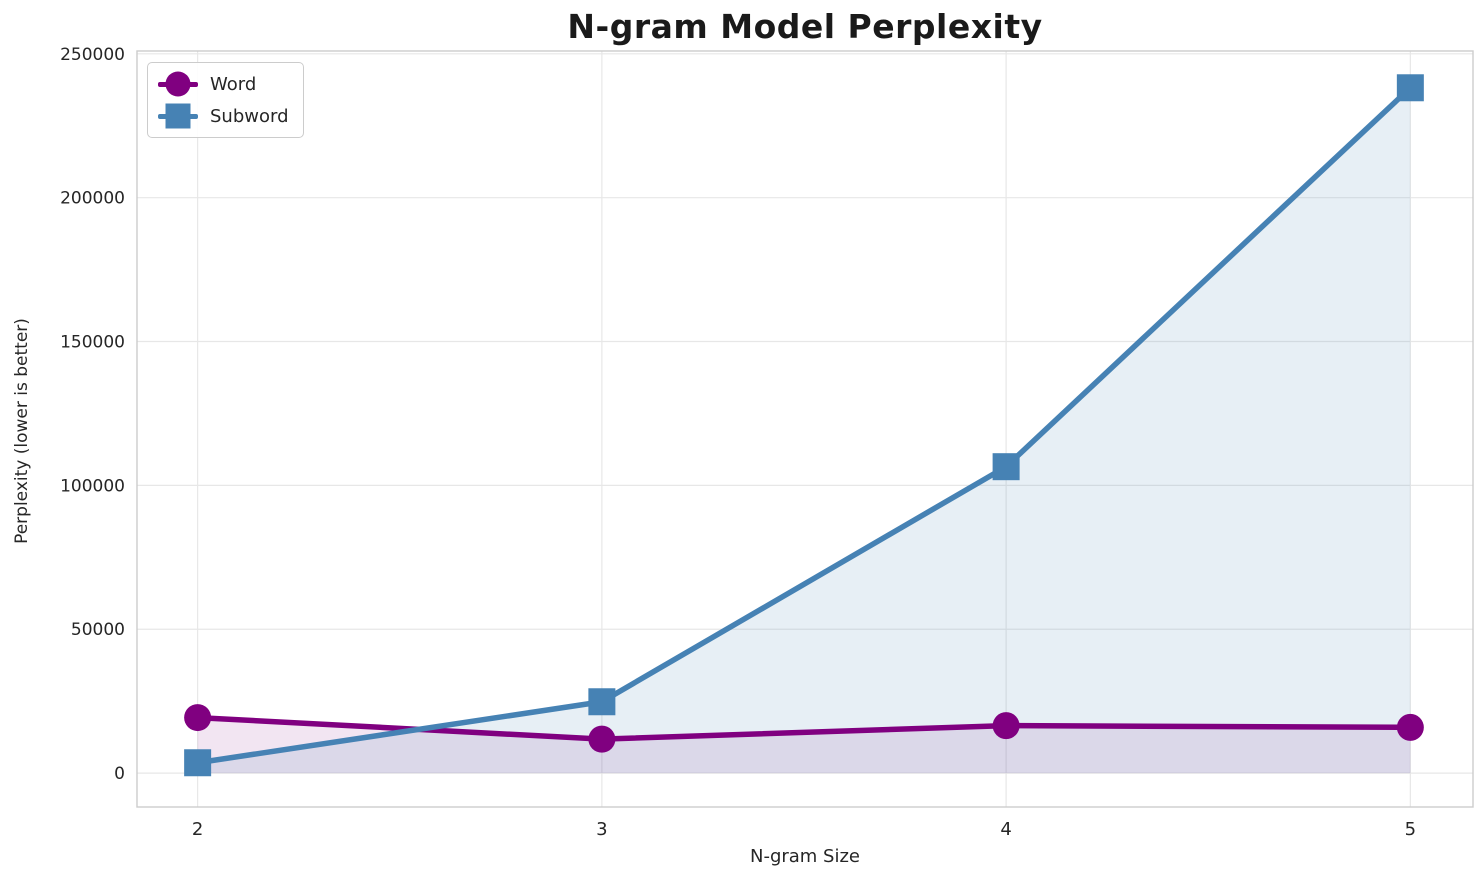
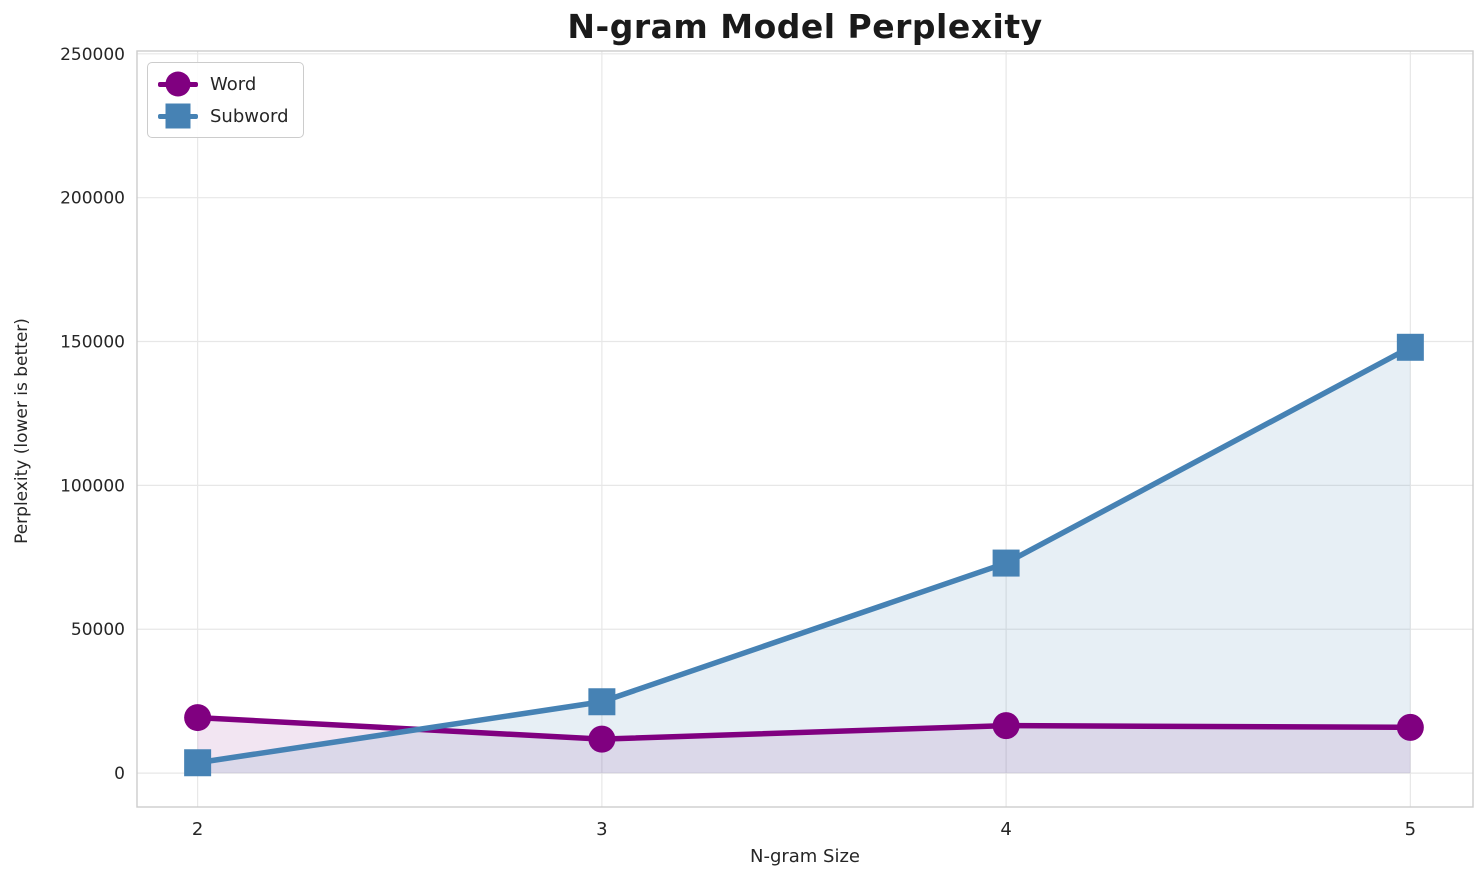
Subword/4: 106000 -> 73000
Subword/5: 238000 -> 148000
